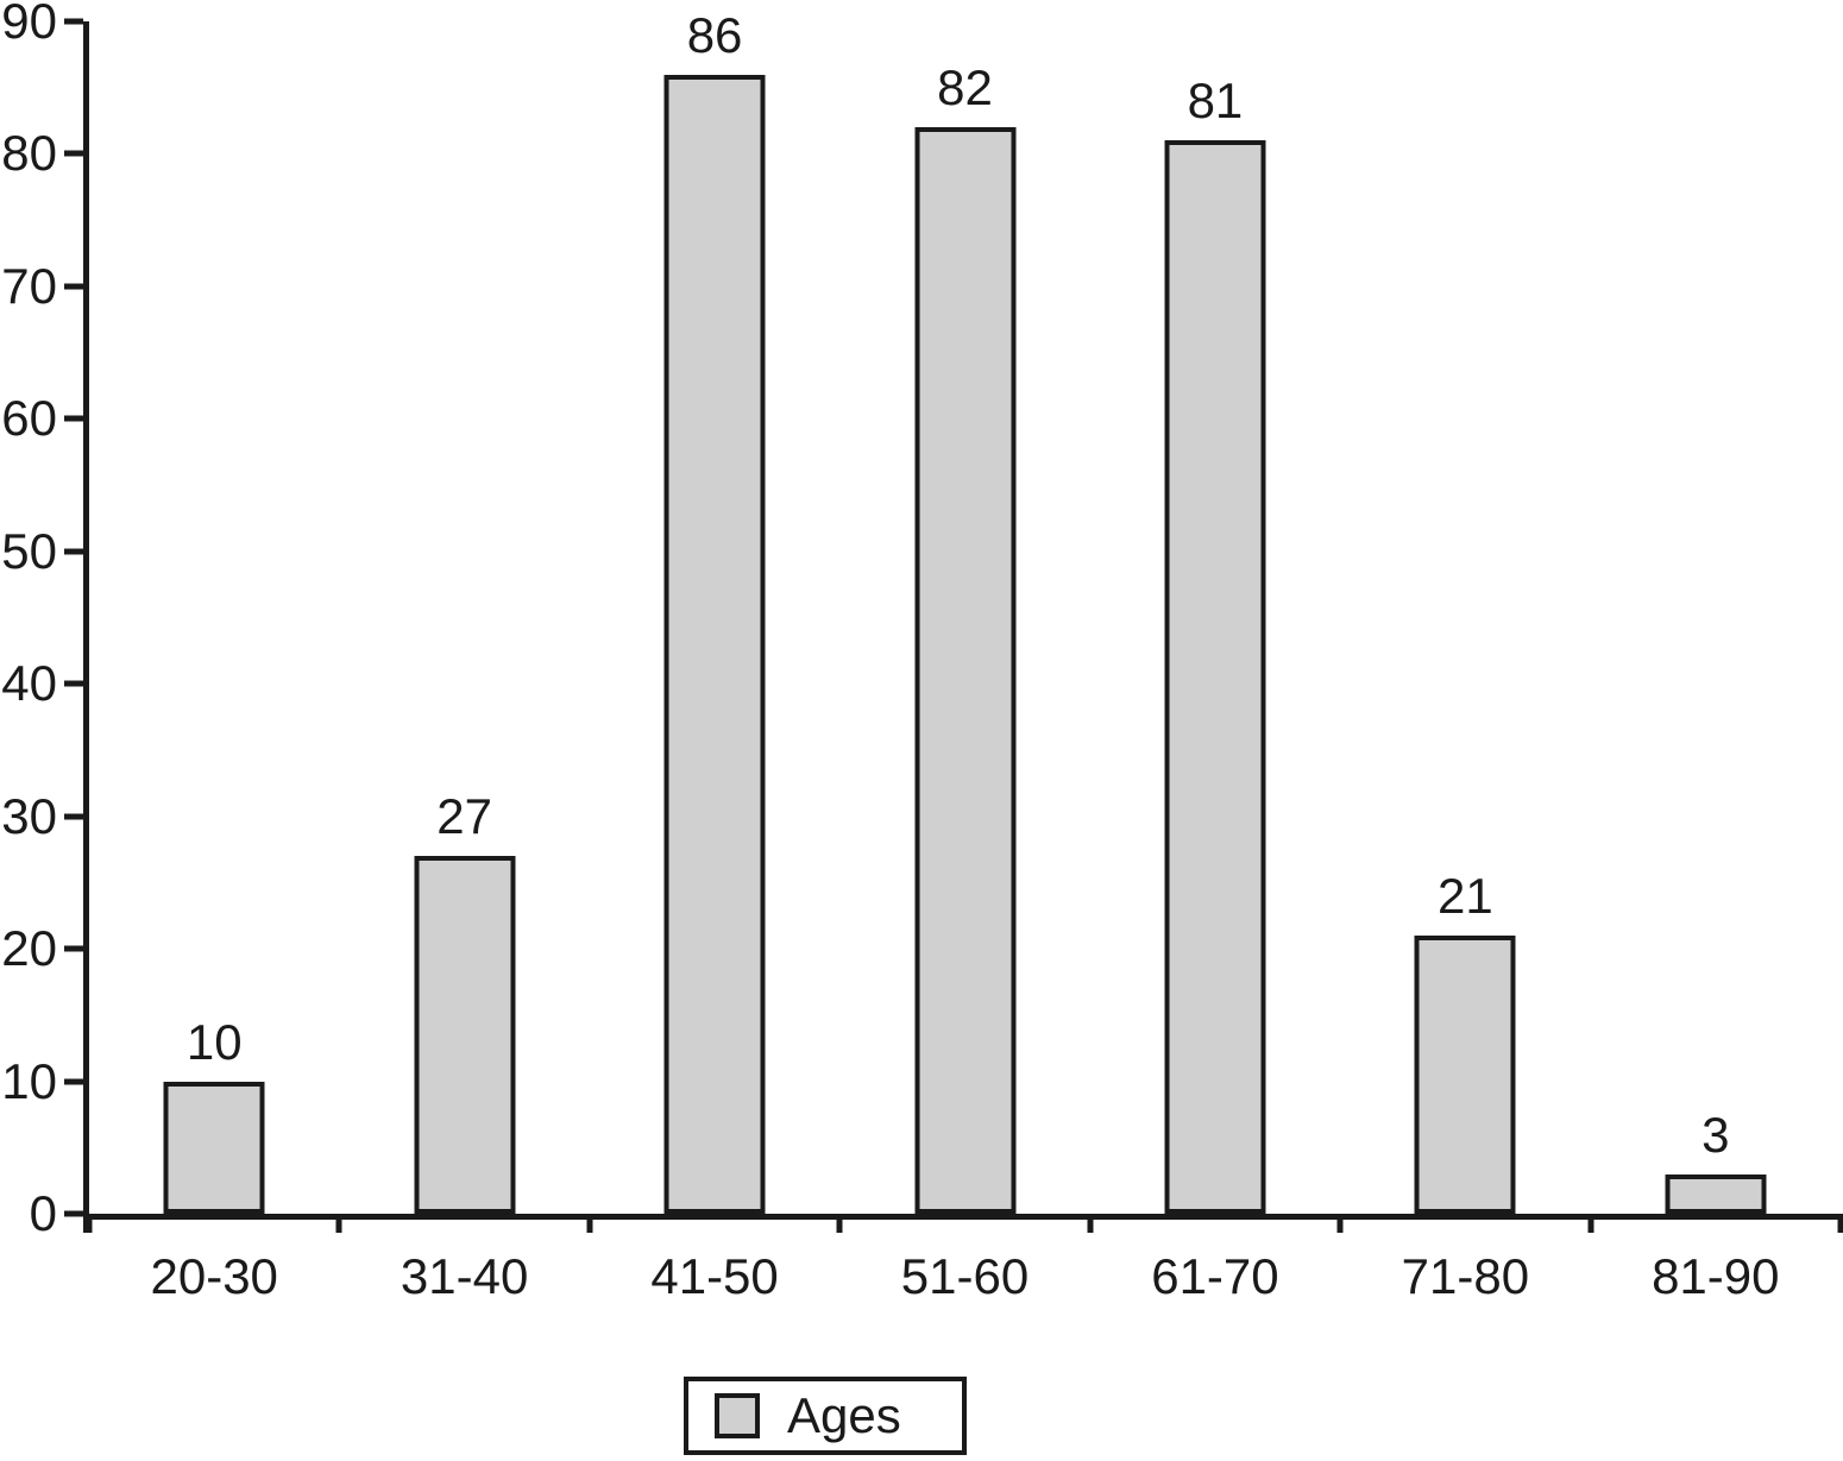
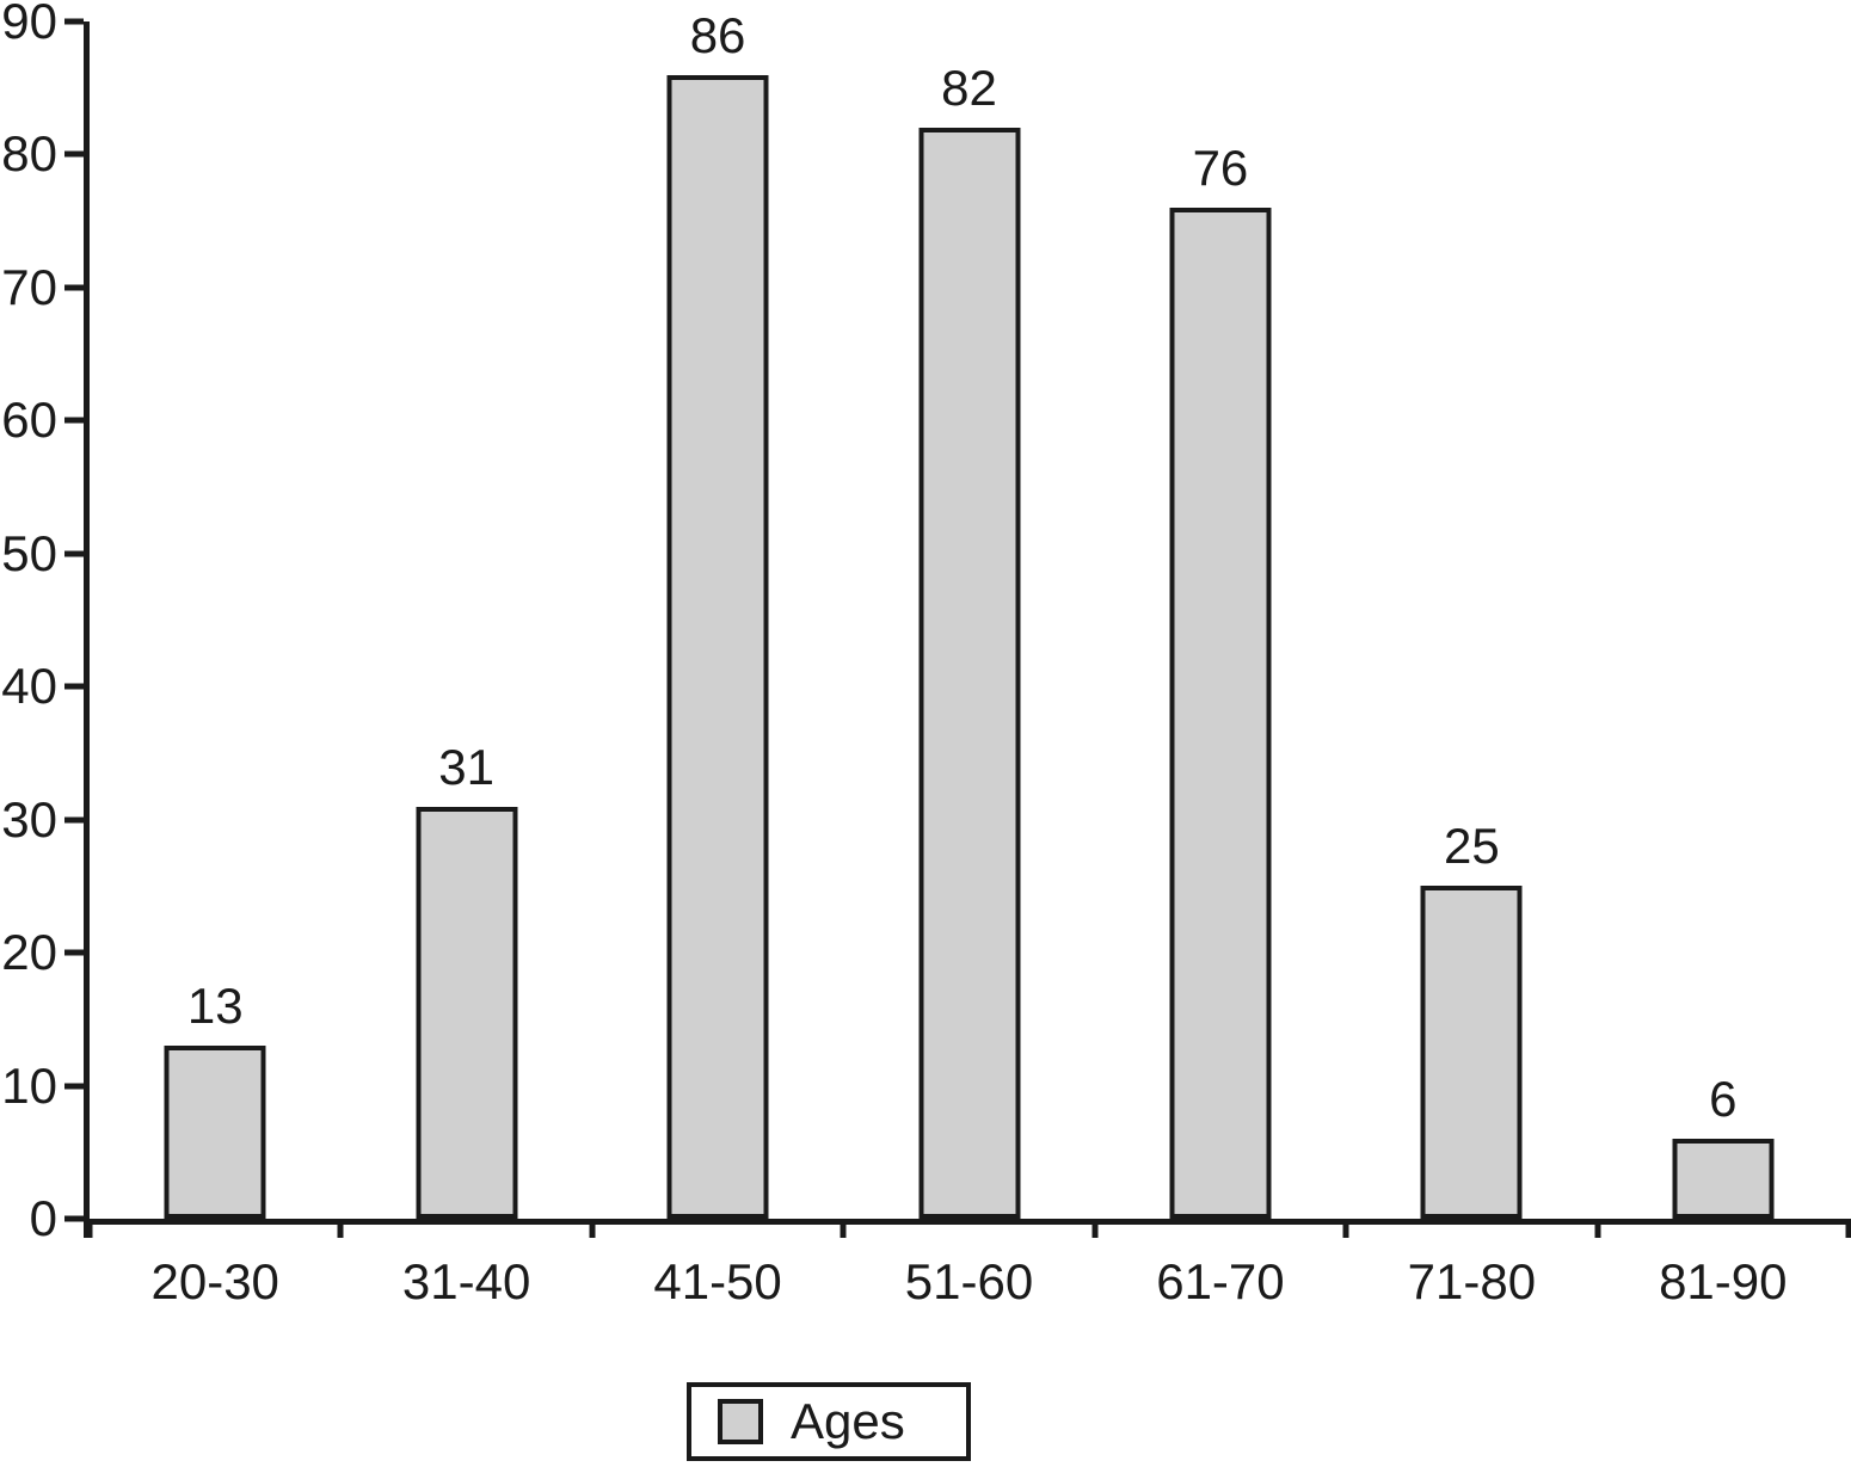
20-30: 10 -> 13
31-40: 27 -> 31
61-70: 81 -> 76
71-80: 21 -> 25
81-90: 3 -> 6
